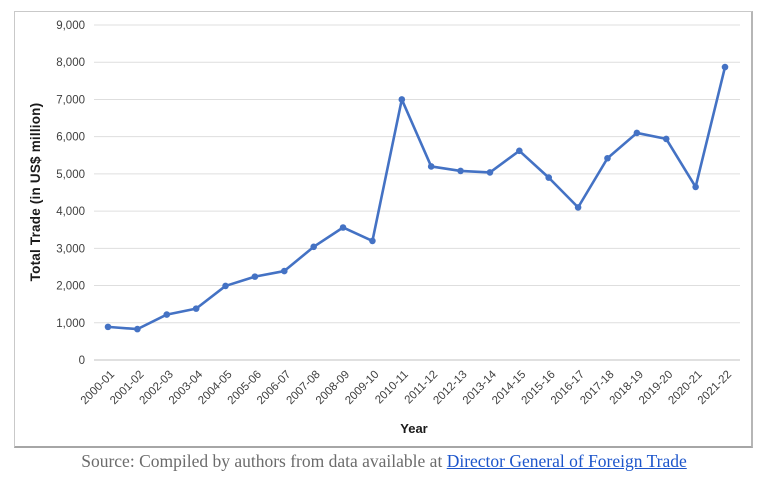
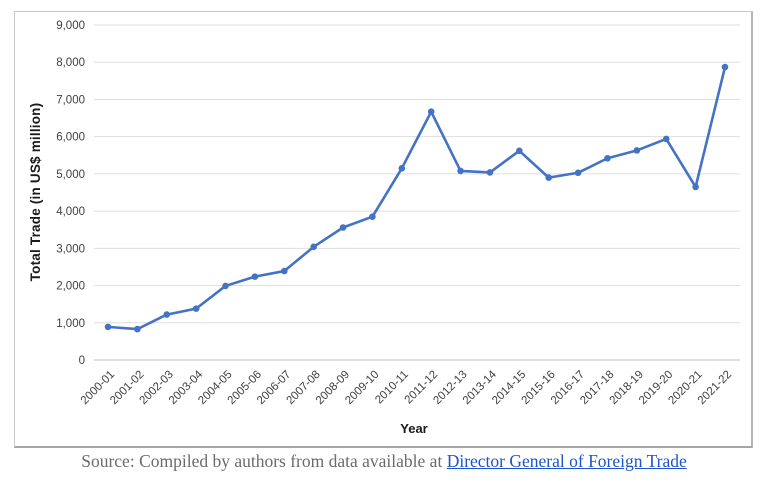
2009-10: 3200 -> 3800
2010-11: 7000 -> 5200
2011-12: 5200 -> 6700
2016-17: 4100 -> 5000
2018-19: 6100 -> 5600
